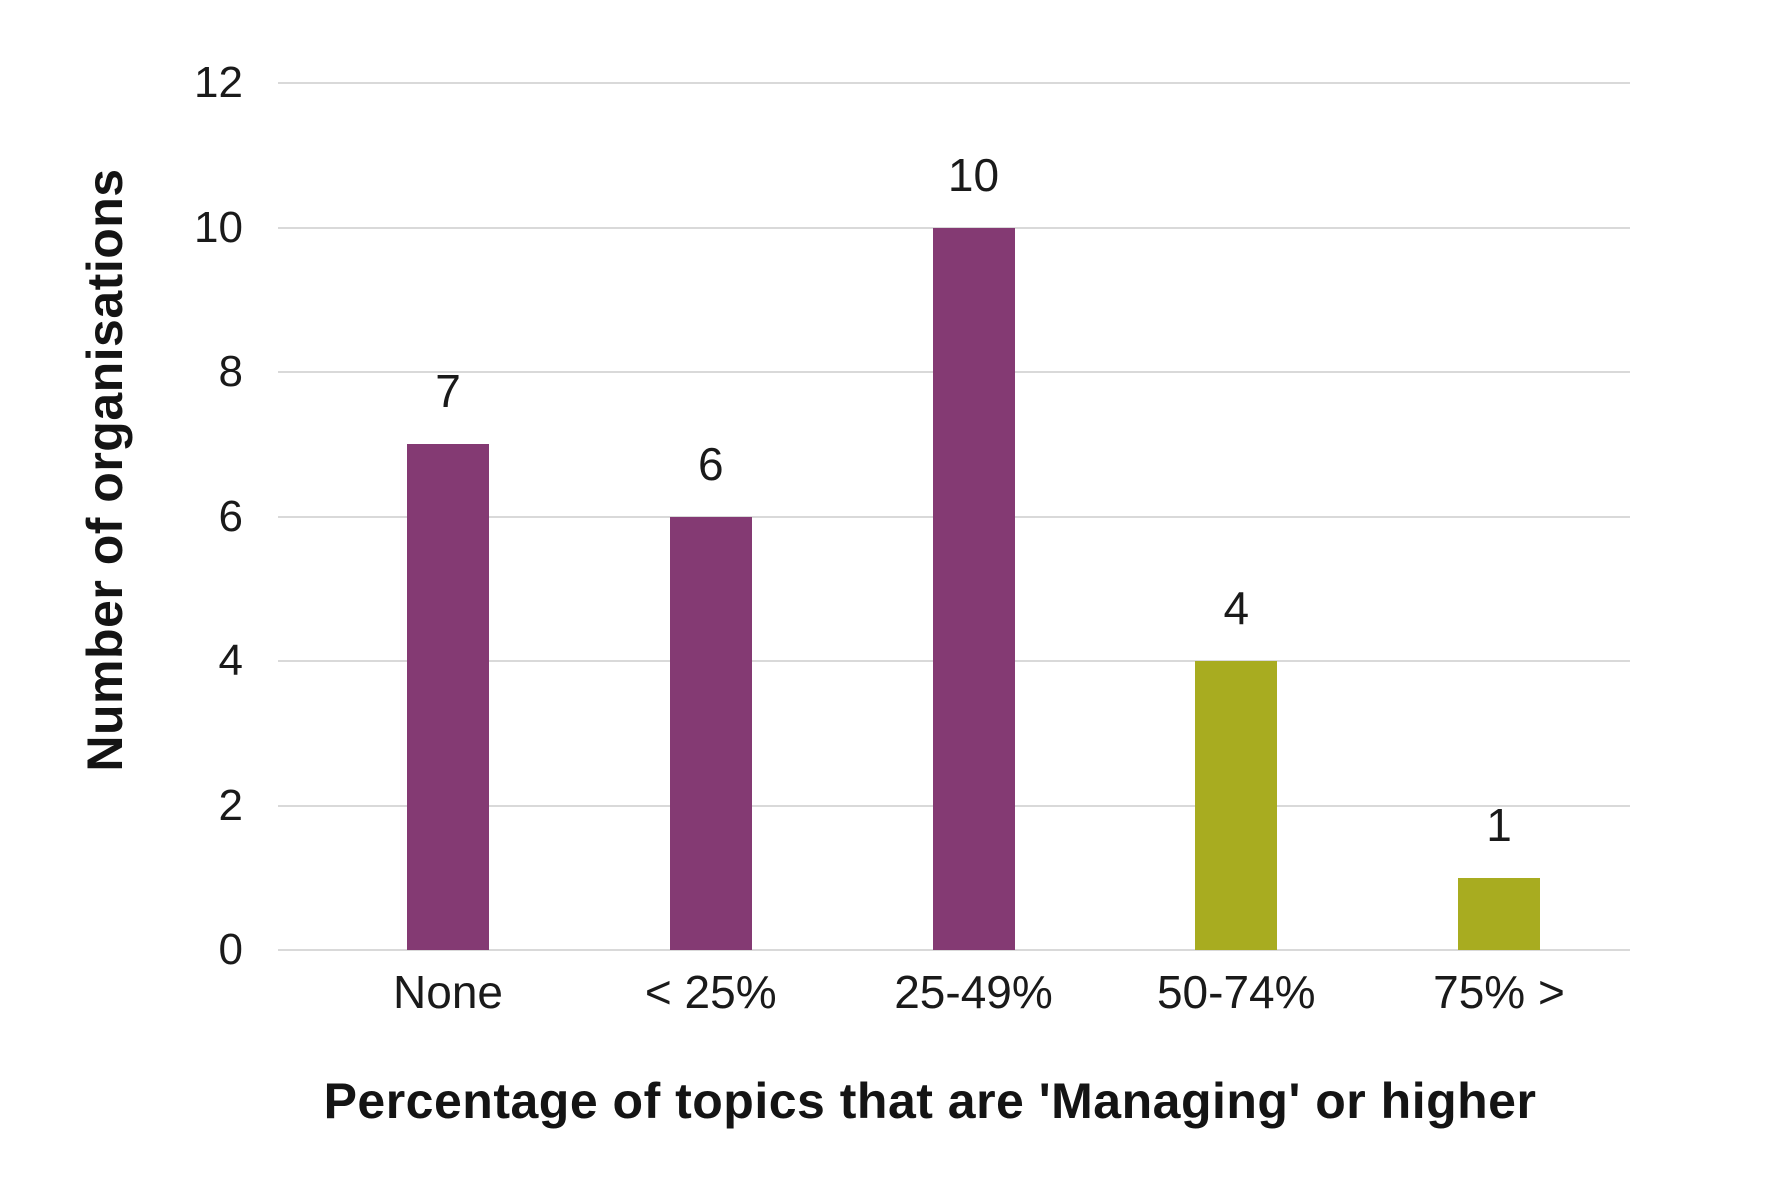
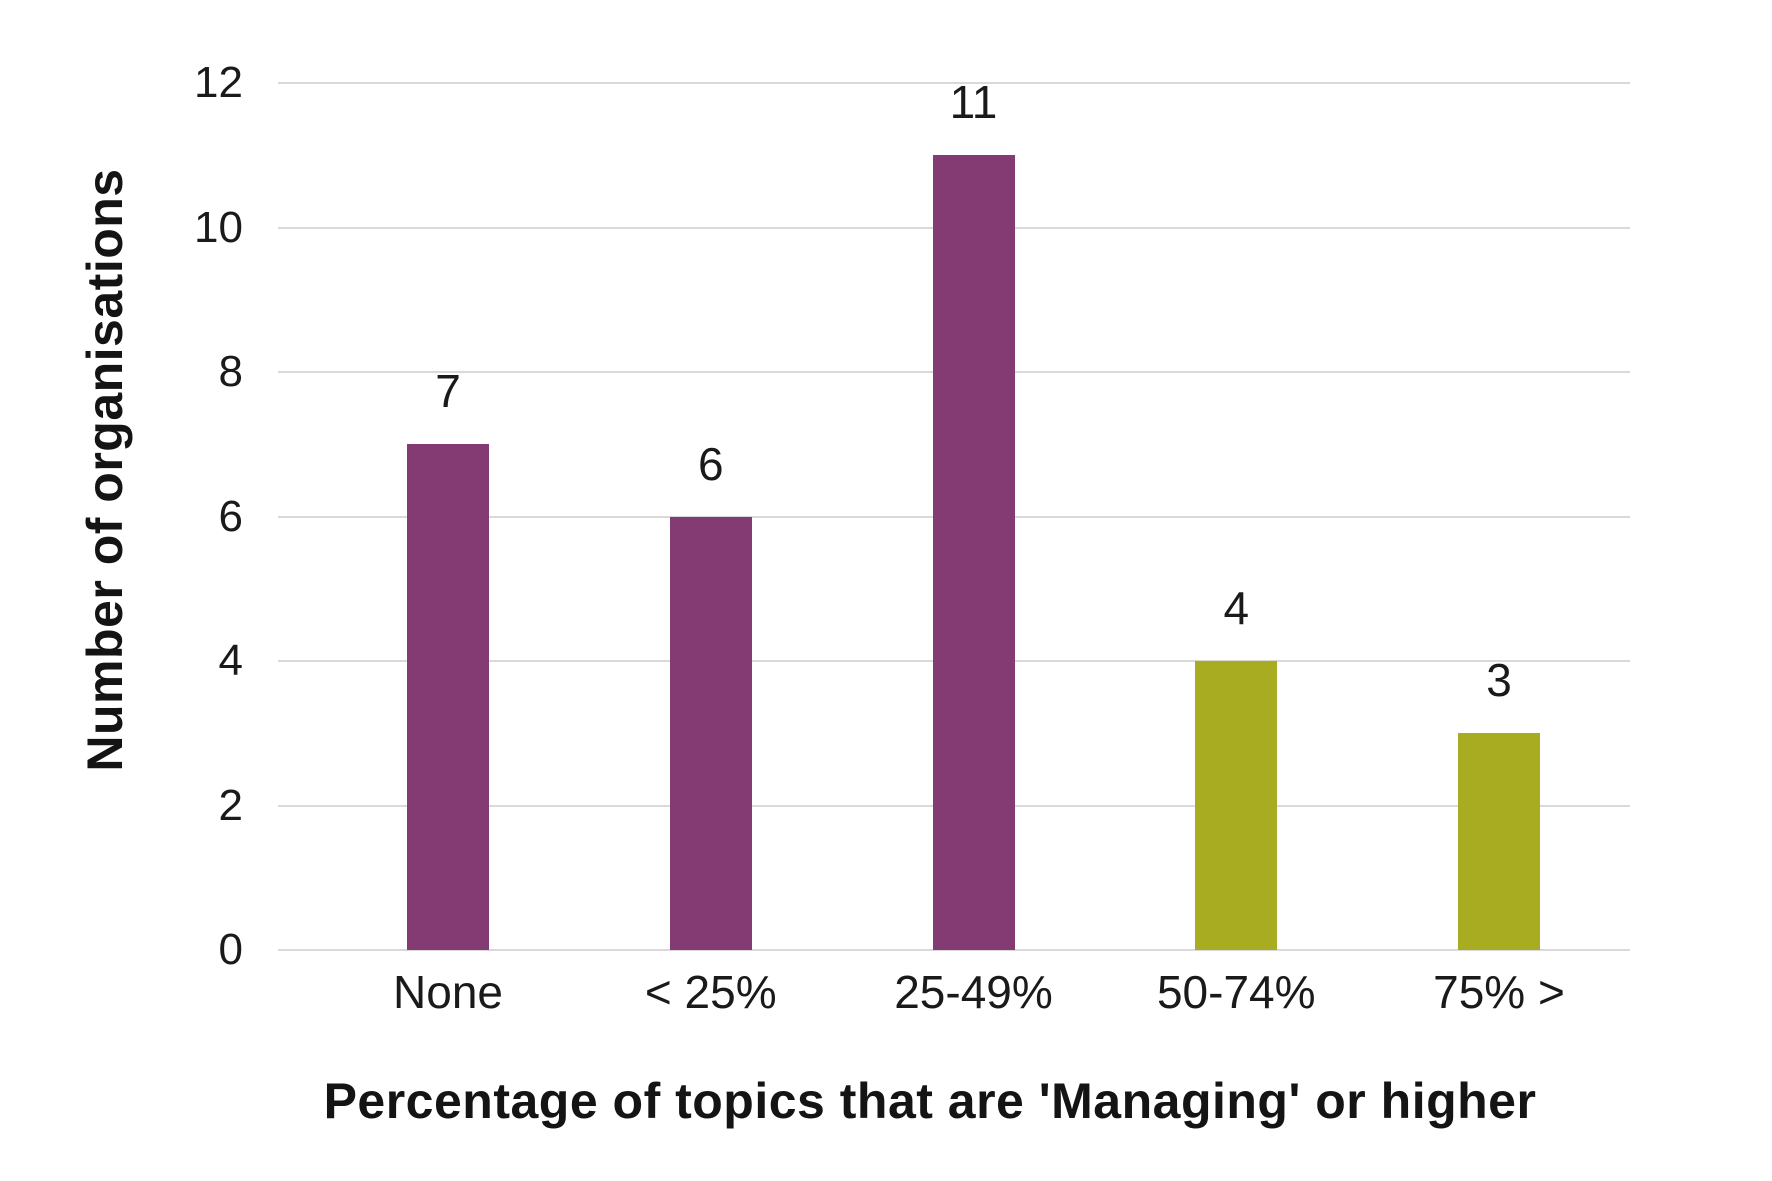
25-49%: 10 -> 11
75% >: 1 -> 3
